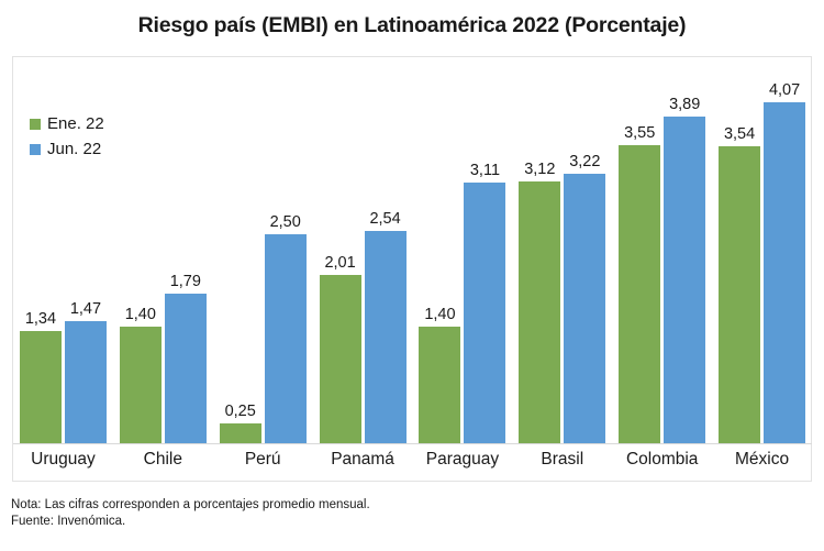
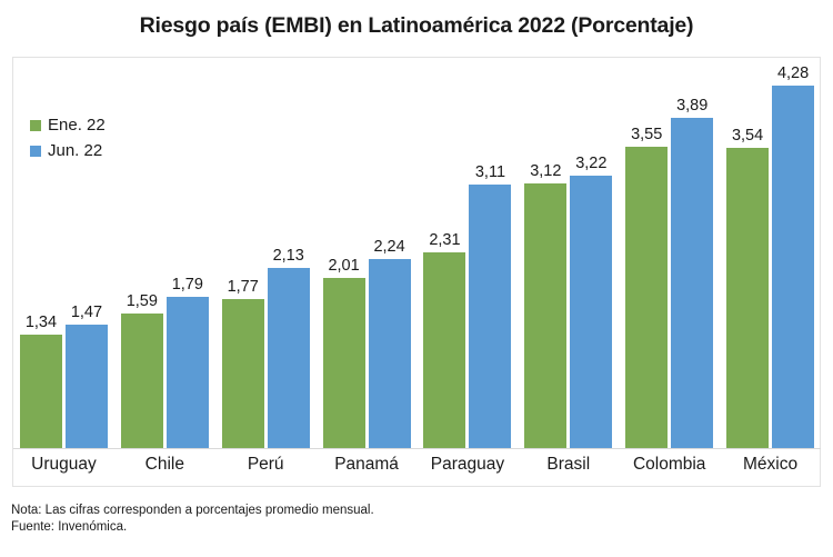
Ene. 22/Chile: 1,40 -> 1,59
Ene. 22/Perú: 0,25 -> 1,77
Jun. 22/Perú: 2,50 -> 2,13
Jun. 22/Panamá: 2,54 -> 2,24
Ene. 22/Paraguay: 1,40 -> 2,31
Jun. 22/México: 4,07 -> 4,28
